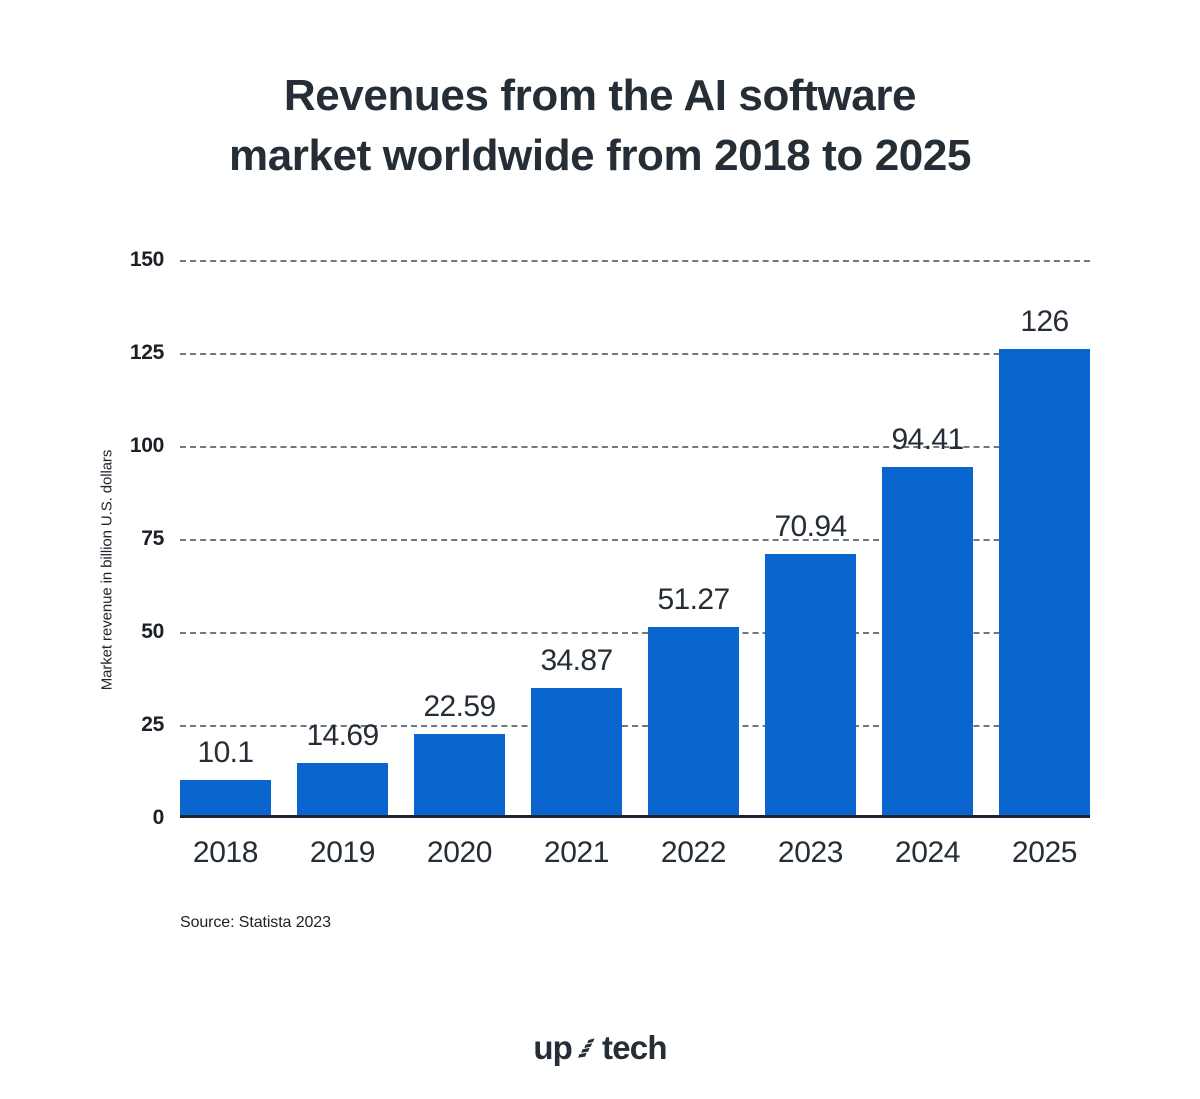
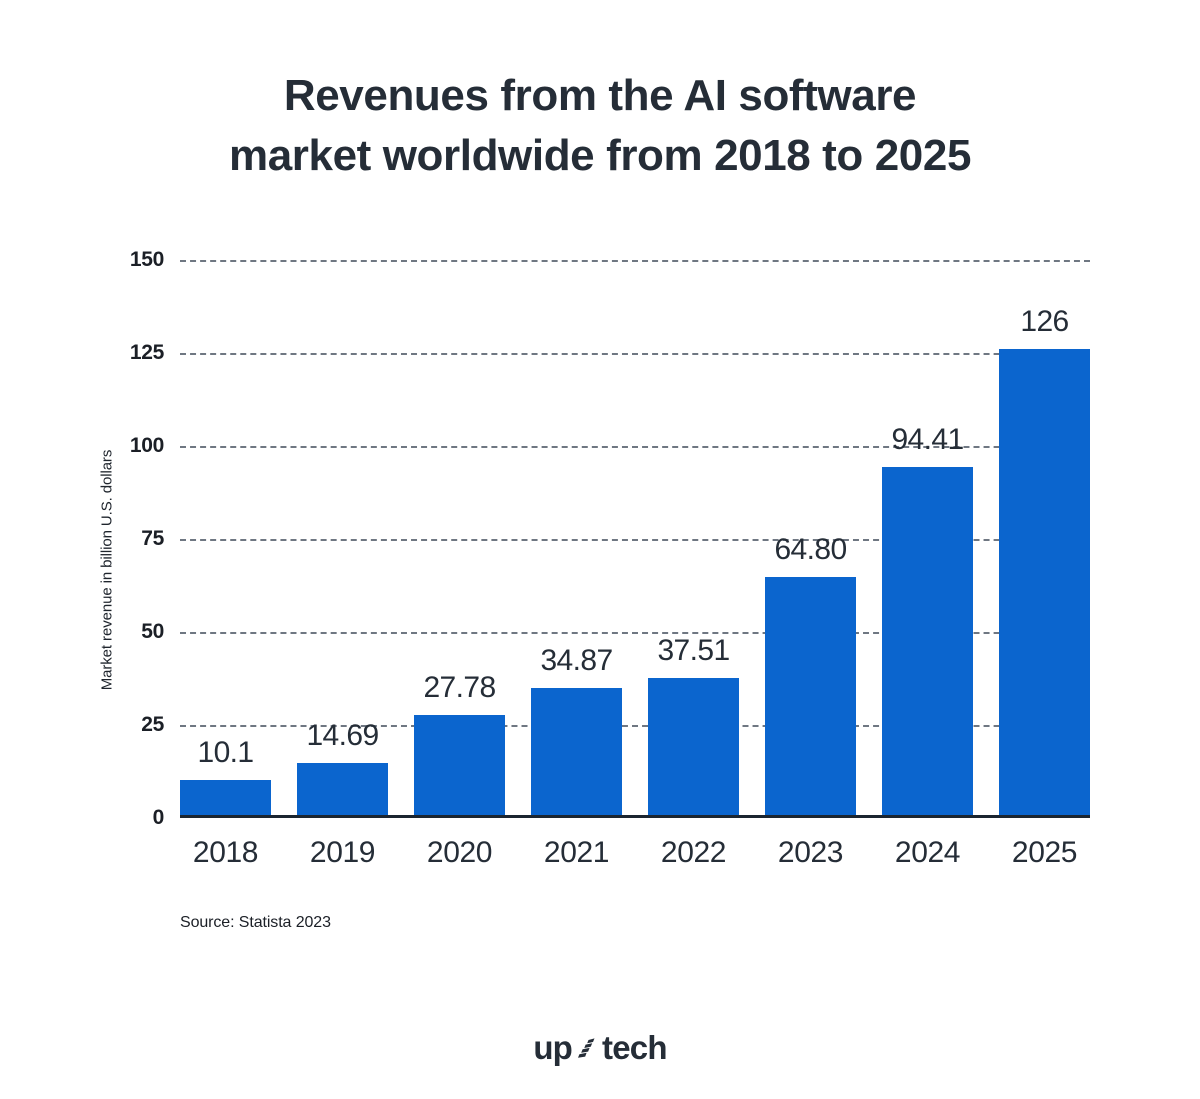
2020: 22.59 -> 27.78
2022: 51.27 -> 37.51
2023: 70.94 -> 64.80
